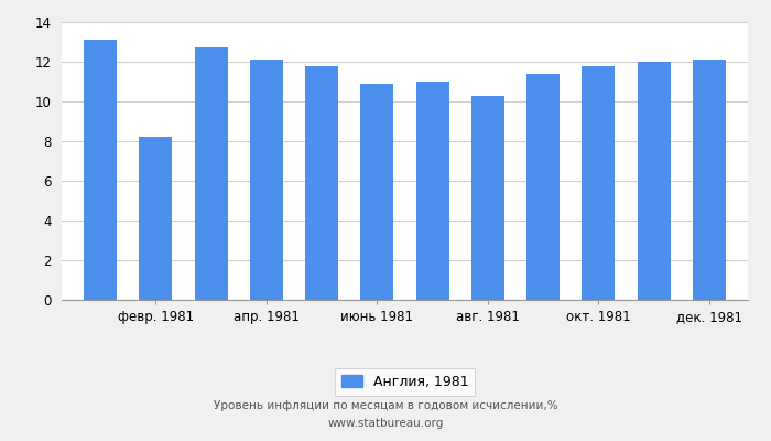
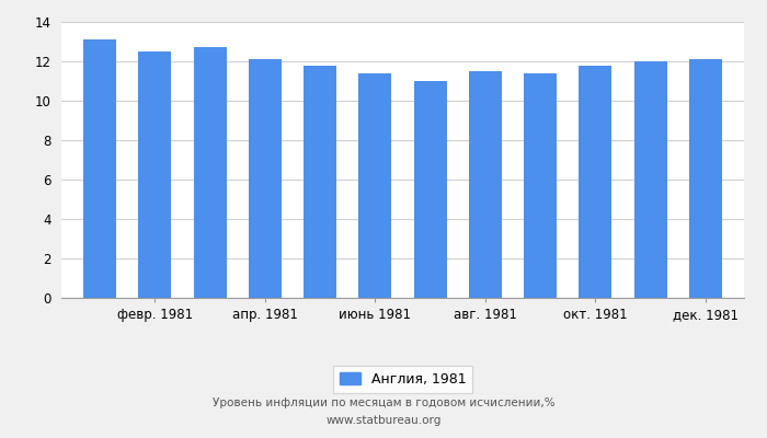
февр. 1981: 8.2 -> 12.5
июнь 1981: 10.9 -> 11.4
авг. 1981: 10.3 -> 11.5
